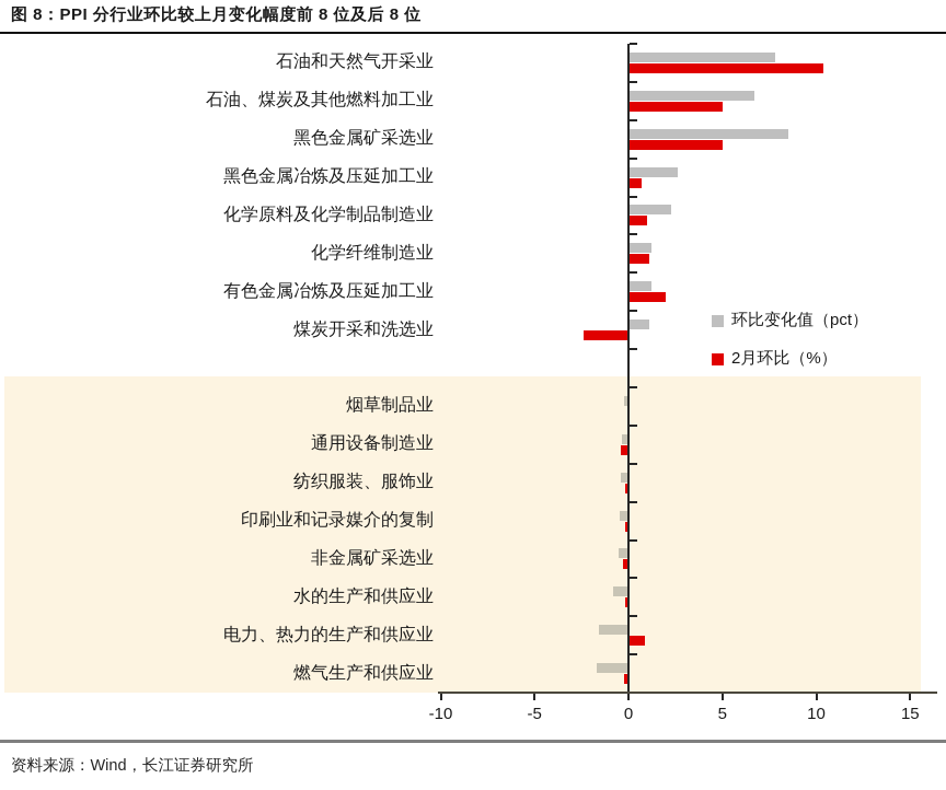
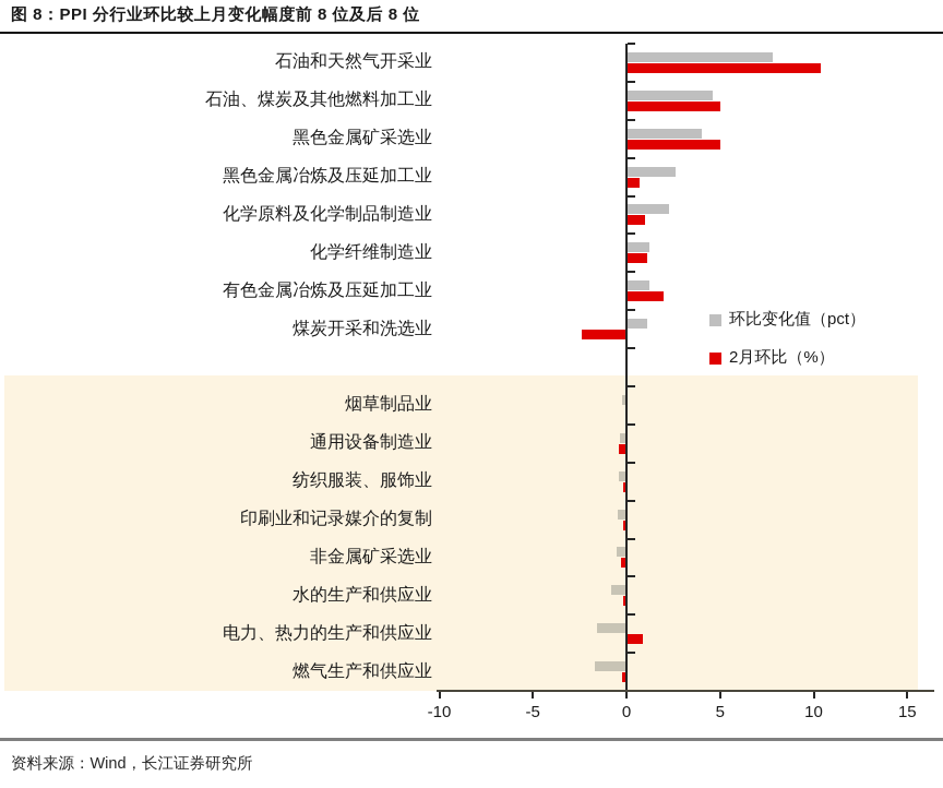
环比变化值（pct）/石油、煤炭及其他燃料加工业: 6.7 -> 4.6
环比变化值（pct）/黑色金属矿采选业: 8.5 -> 4.0
